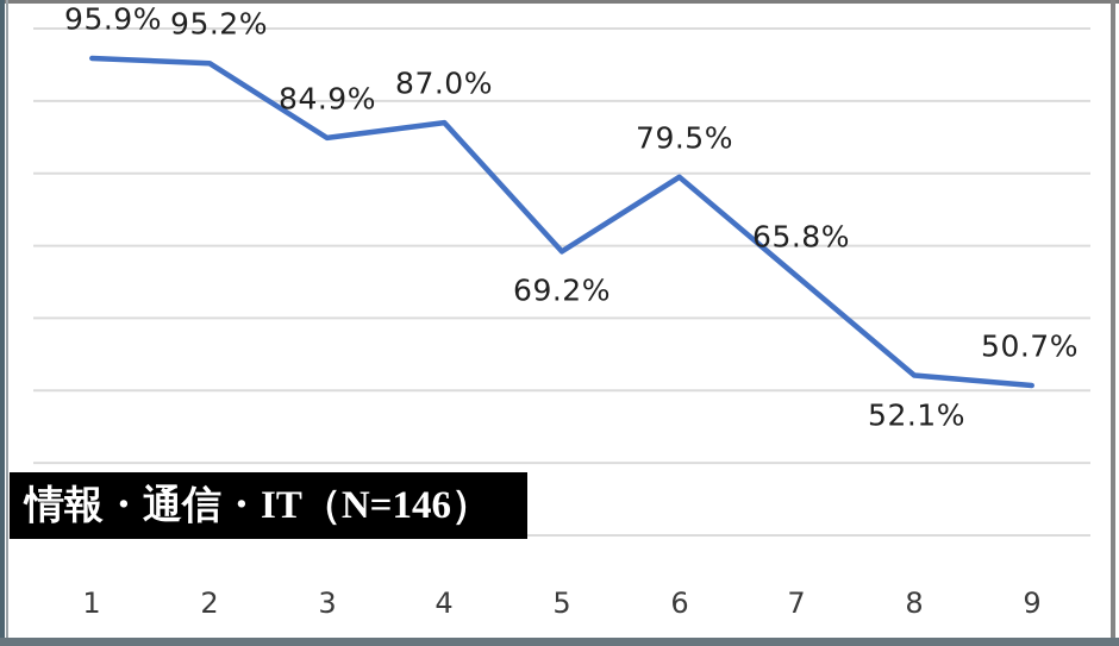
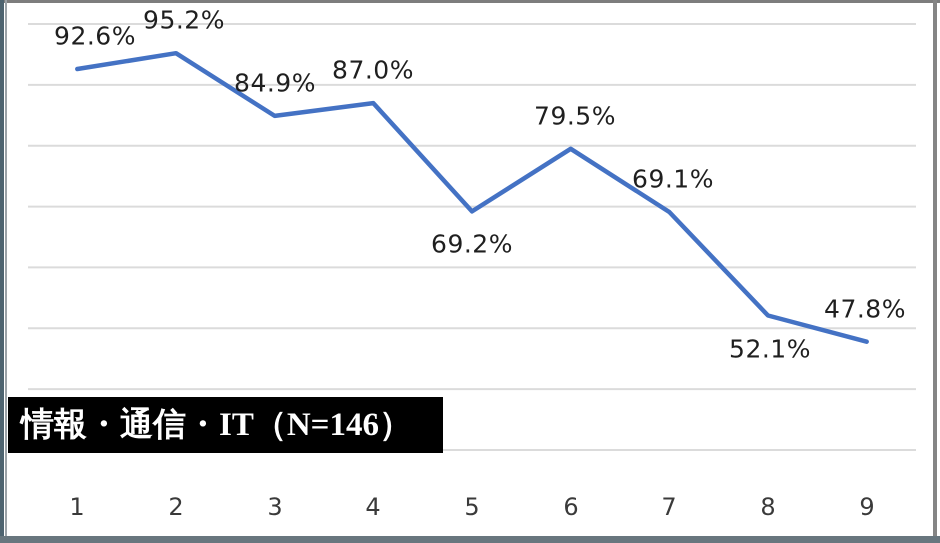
1: 95.9% -> 92.6%
7: 65.8% -> 69.1%
9: 50.7% -> 47.8%
